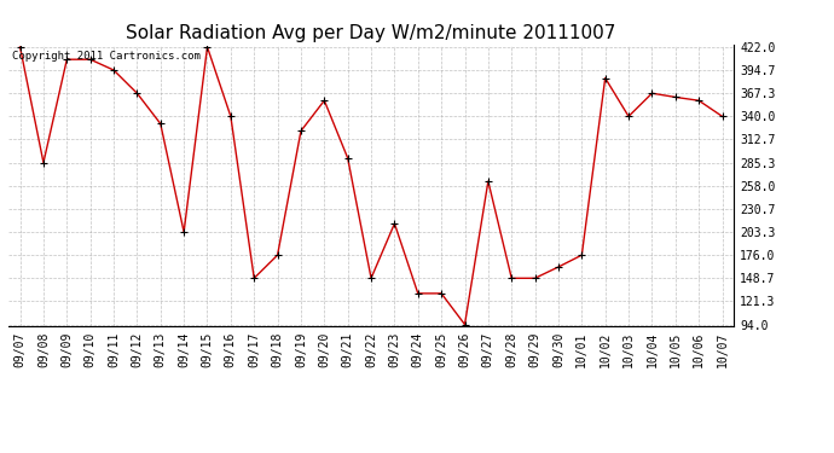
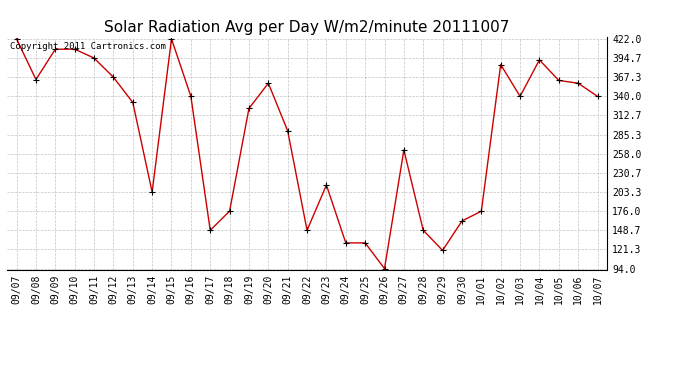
09/08: 285 -> 364
09/29: 149 -> 120
10/04: 367 -> 392
